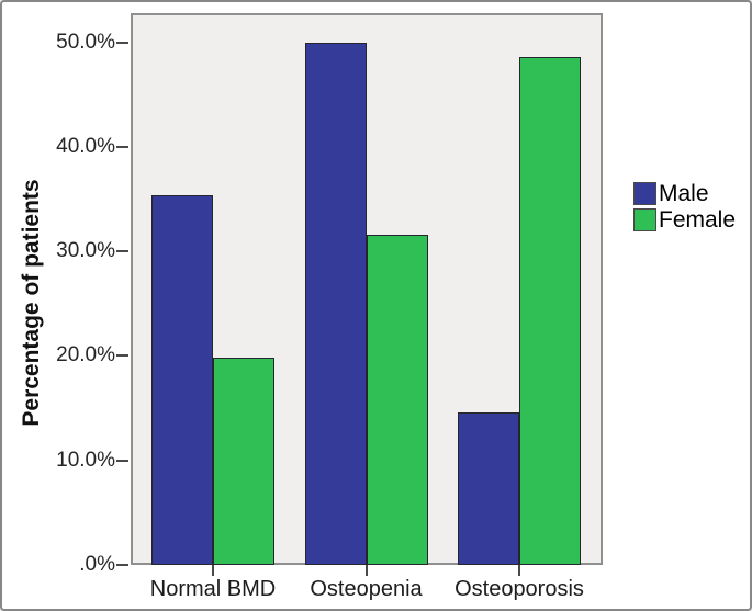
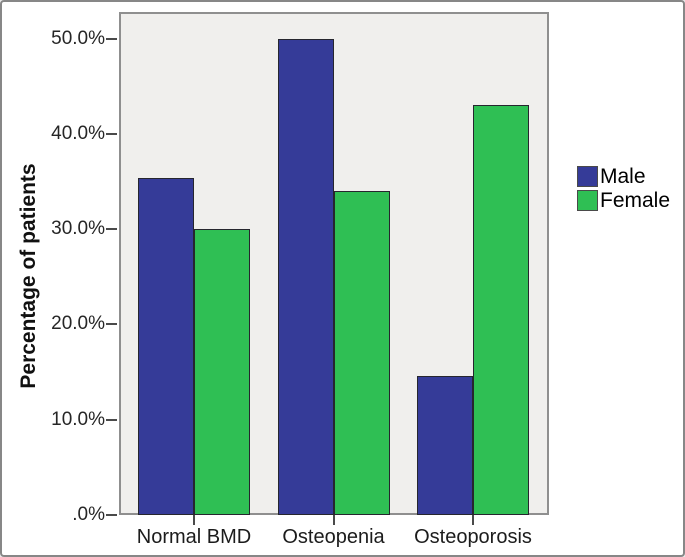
Female/Normal BMD: 20% -> 30%
Female/Osteopenia: 32% -> 34%
Female/Osteoporosis: 49% -> 43%
